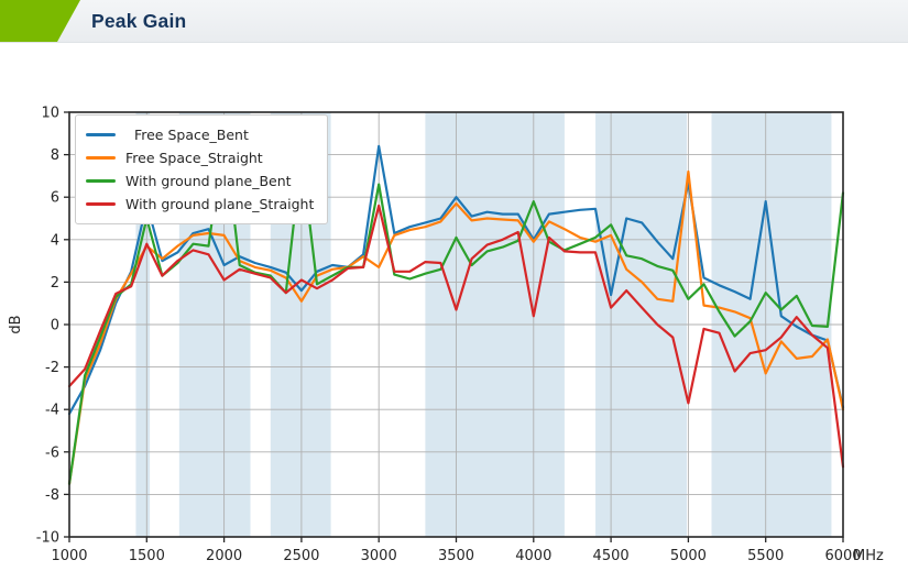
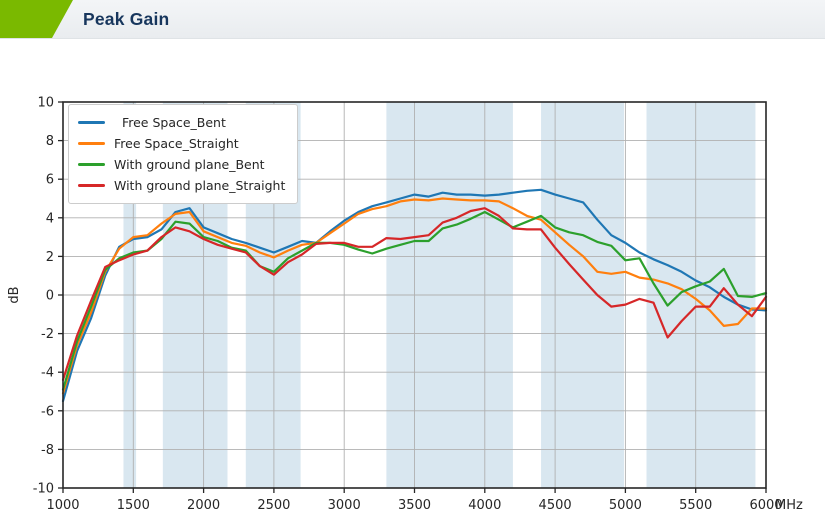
Free Space_Bent/1000: -4.2 -> -5.5
Free Space_Straight/1000: -7.5 -> -5.1
With ground plane_Bent/1000: -7.5 -> -4.9
With ground plane_Straight/1000: -2.9 -> -4.4
Free Space_Bent/1500: 5.7 -> 2.9
Free Space_Straight/1500: 3.7 -> 3.0
With ground plane_Bent/1500: 5.0 -> 2.2
With ground plane_Straight/1500: 3.8 -> 2.1
Free Space_Bent/2000: 2.8 -> 3.5
Free Space_Straight/2000: 4.2 -> 3.3
With ground plane_Bent/2000: 9.0 -> 3.0
With ground plane_Straight/2000: 2.1 -> 2.9
Free Space_Bent/2500: 1.6 -> 2.2
Free Space_Straight/2500: 1.1 -> 1.9
With ground plane_Bent/2500: 8.0 -> 1.2
With ground plane_Straight/2500: 2.1 -> 1.1
Free Space_Bent/3000: 8.4 -> 3.9
Free Space_Straight/3000: 2.7 -> 3.7
With ground plane_Bent/3000: 6.6 -> 2.6
With ground plane_Straight/3000: 5.6 -> 2.7
Free Space_Bent/3500: 6.0 -> 5.2
Free Space_Straight/3500: 5.7 -> 5.0
With ground plane_Bent/3500: 4.1 -> 2.8
With ground plane_Straight/3500: 0.7 -> 3.0
Free Space_Bent/4000: 4.0 -> 5.2
Free Space_Straight/4000: 3.9 -> 4.9
With ground plane_Bent/4000: 5.8 -> 4.3
With ground plane_Straight/4000: 0.4 -> 4.5
Free Space_Bent/4500: 1.4 -> 5.2
Free Space_Straight/4500: 4.2 -> 3.2
With ground plane_Bent/4500: 4.7 -> 3.5
With ground plane_Straight/4500: 0.8 -> 2.5
Free Space_Bent/5000: 6.7 -> 2.7
Free Space_Straight/5000: 7.2 -> 1.2
With ground plane_Bent/5000: 1.2 -> 1.8
With ground plane_Straight/5000: -3.7 -> -0.5
Free Space_Bent/5500: 5.8 -> 0.8
Free Space_Straight/5500: -2.3 -> -0.2
With ground plane_Bent/5500: 1.5 -> 0.5
With ground plane_Straight/5500: -1.2 -> -0.6
Free Space_Bent/6000: -3.9 -> -0.8
Free Space_Straight/6000: -4.0 -> -0.7
With ground plane_Bent/6000: 6.2 -> 0.1
With ground plane_Straight/6000: -6.7 -> -0.1
